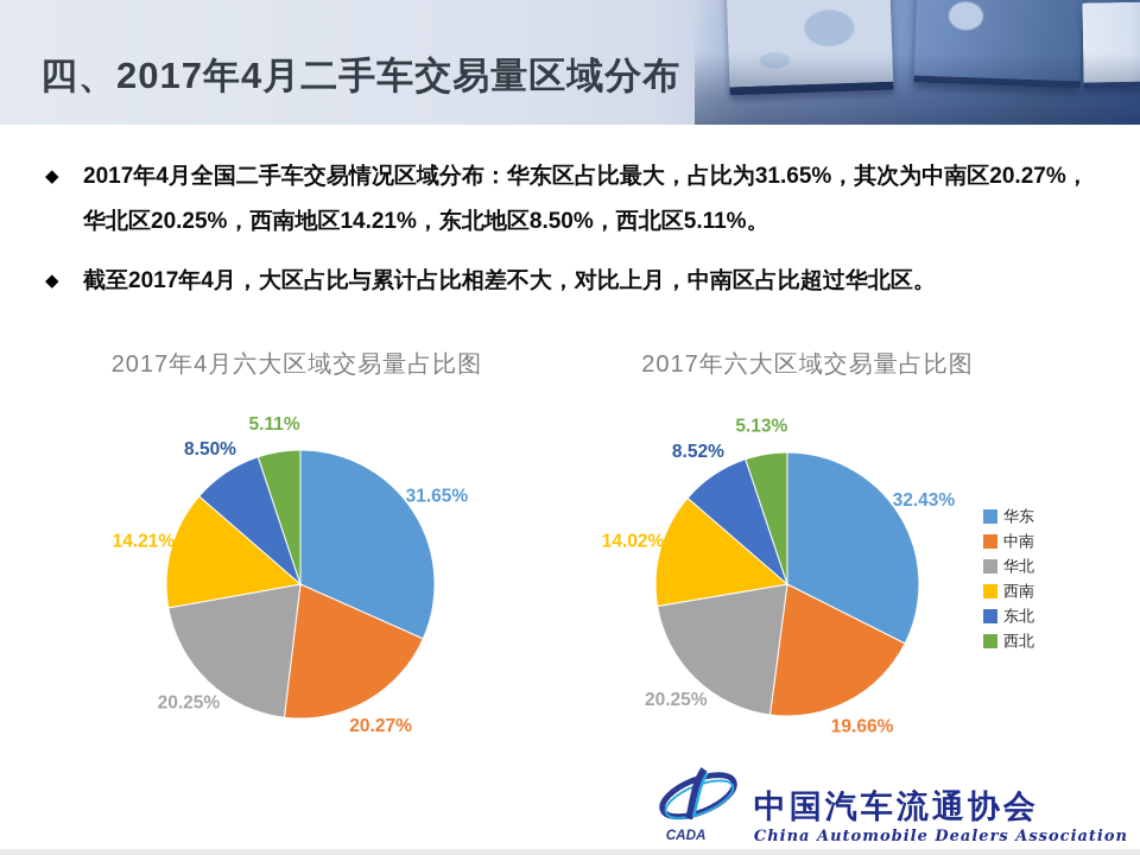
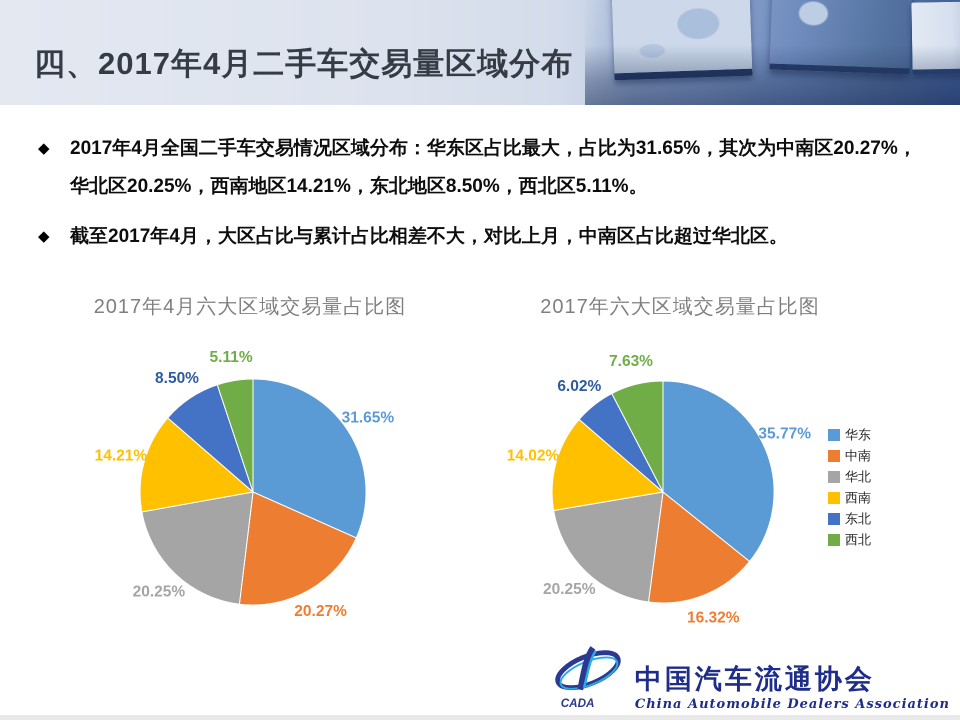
2017年六大区域交易量占比图/华东: 32.43% -> 35.77%
2017年六大区域交易量占比图/中南: 19.66% -> 16.32%
2017年六大区域交易量占比图/东北: 8.52% -> 6.02%
2017年六大区域交易量占比图/西北: 5.13% -> 7.63%
